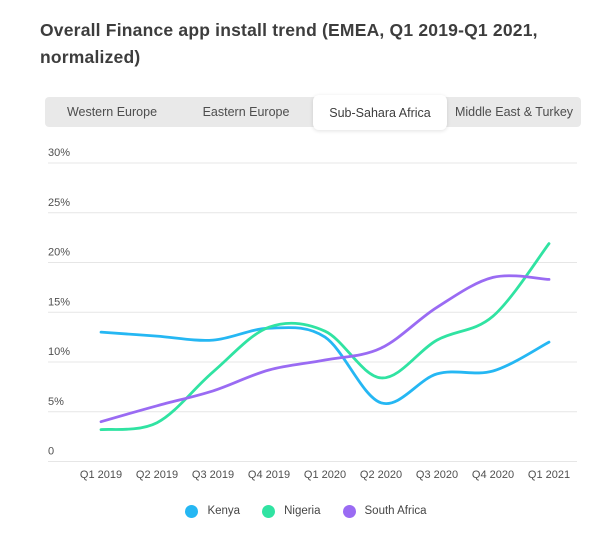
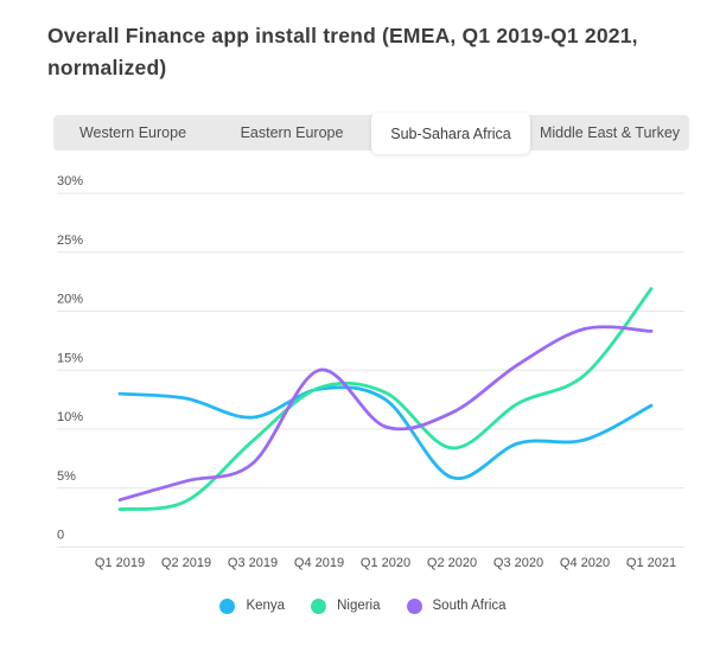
Kenya/Q3 2019: 12% -> 11%
South Africa/Q4 2019: 9% -> 15%
